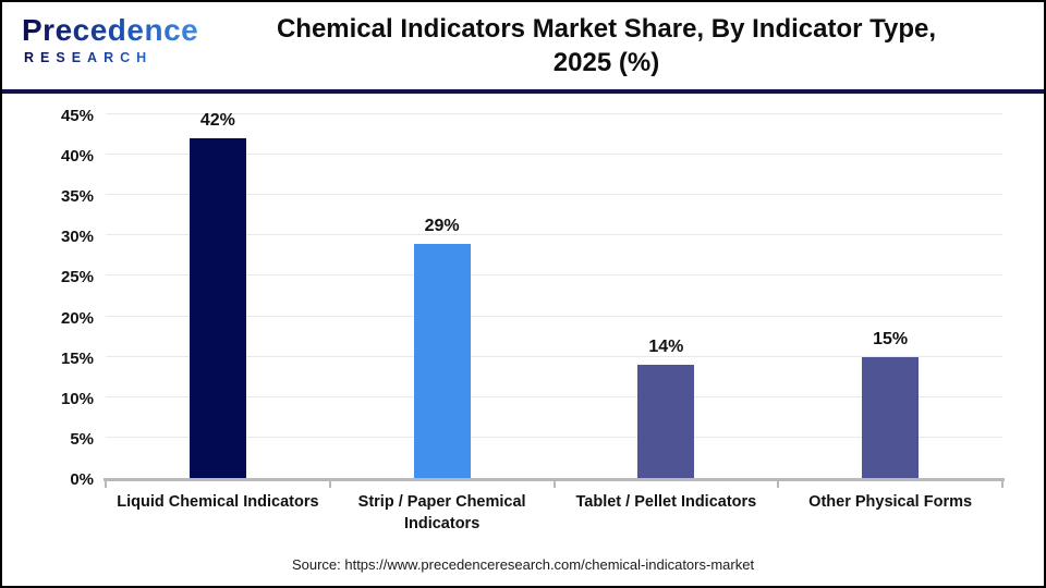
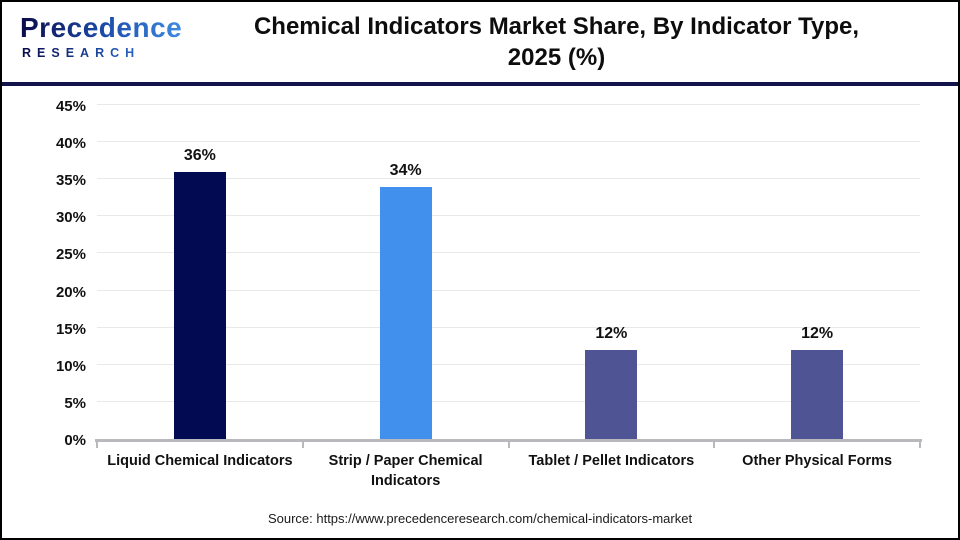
Liquid Chemical Indicators: 42% -> 36%
Strip / Paper Chemical Indicators: 29% -> 34%
Tablet / Pellet Indicators: 14% -> 12%
Other Physical Forms: 15% -> 12%
